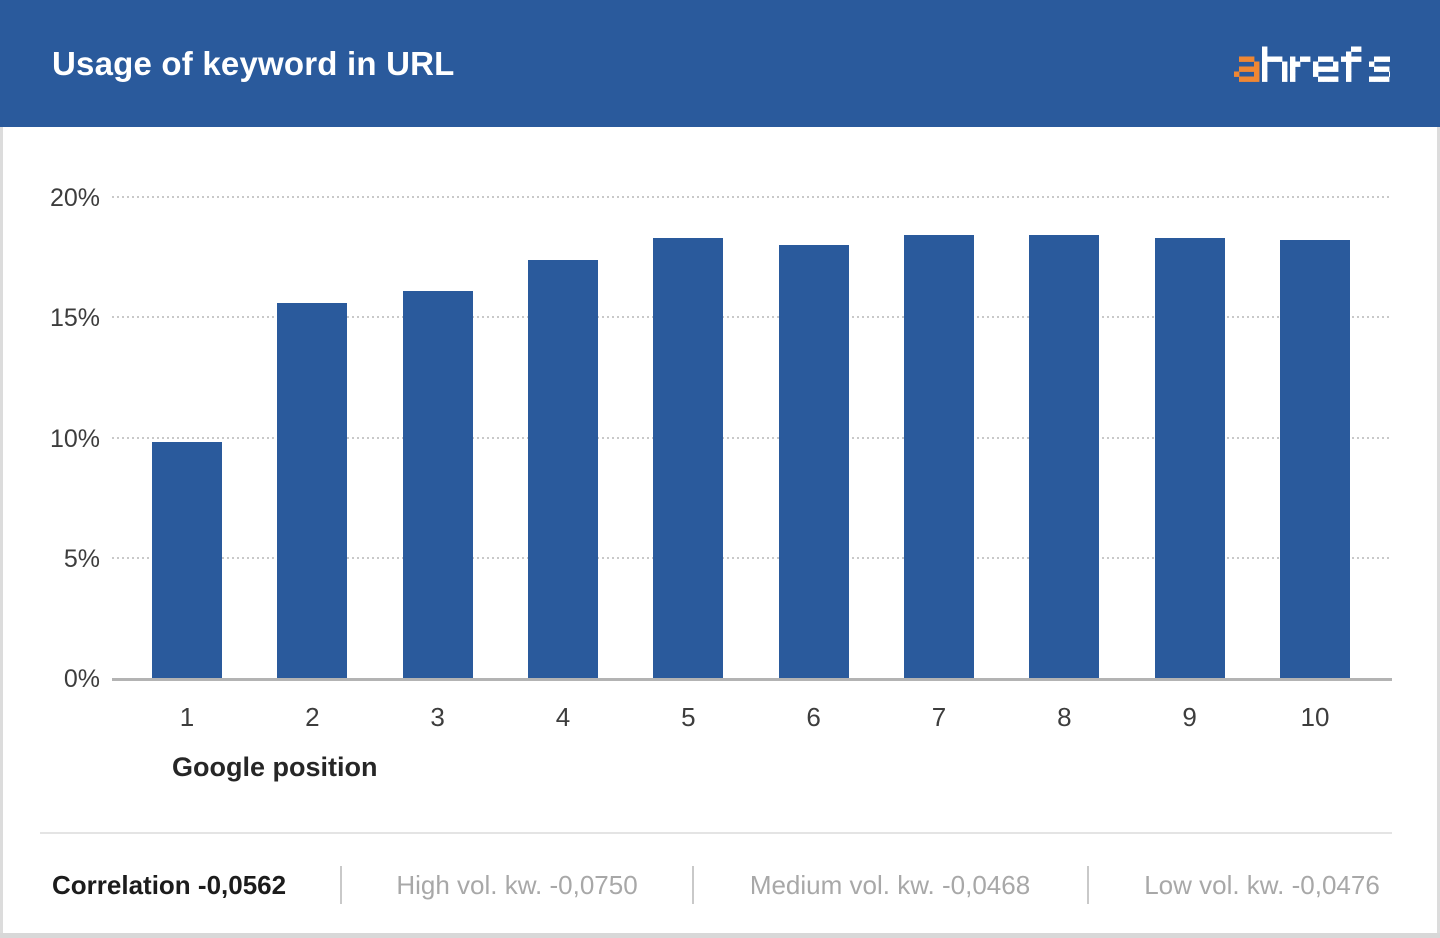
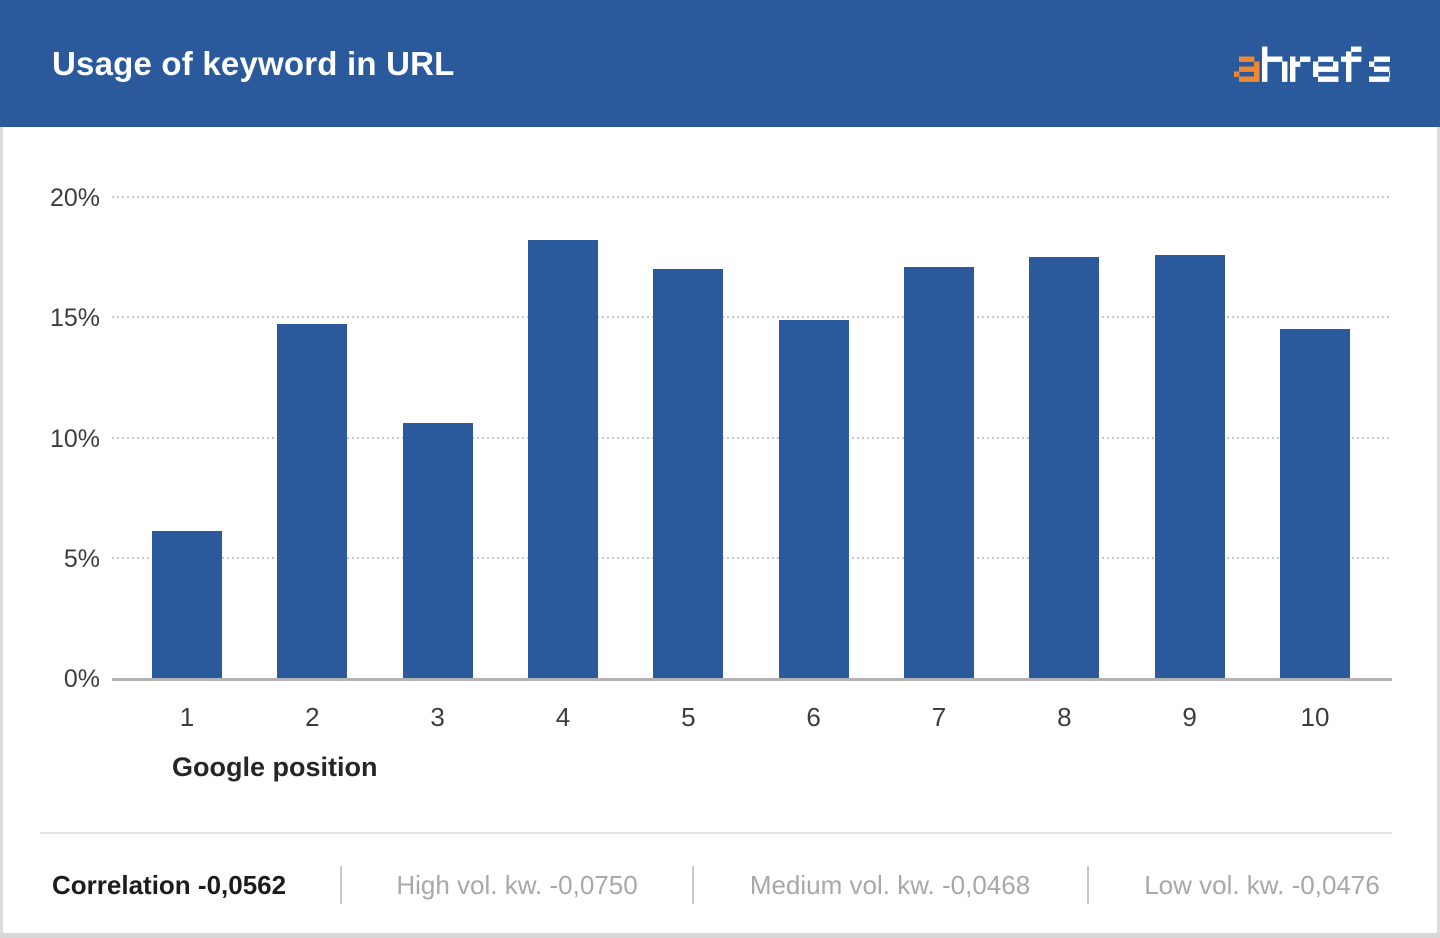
1: 9.8% -> 6.1%
2: 15.6% -> 14.7%
3: 16.1% -> 10.6%
4: 17.4% -> 18.2%
5: 18.3% -> 17.0%
6: 18.0% -> 14.9%
7: 18.4% -> 17.1%
8: 18.4% -> 17.5%
9: 18.3% -> 17.6%
10: 18.2% -> 14.5%
